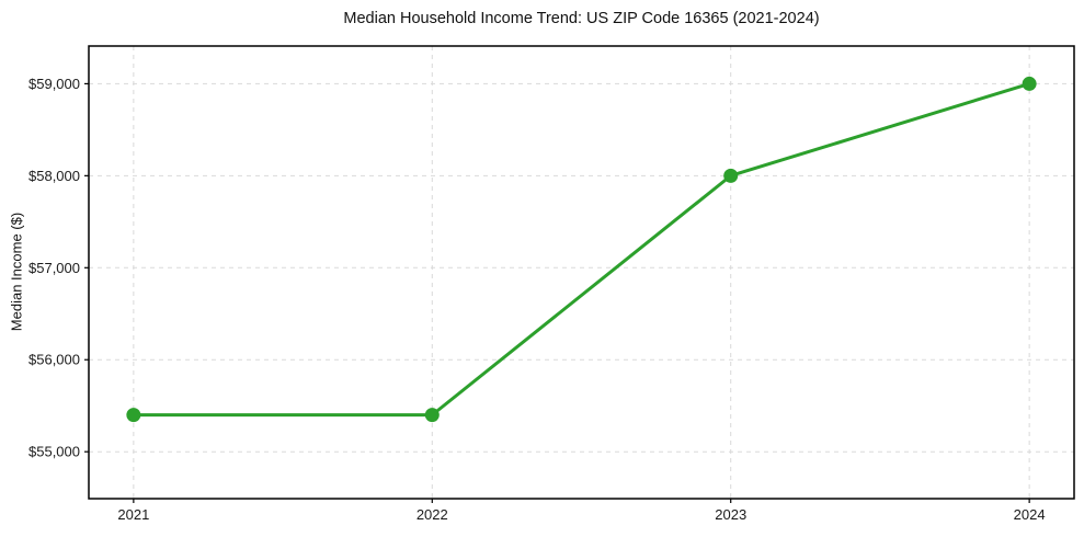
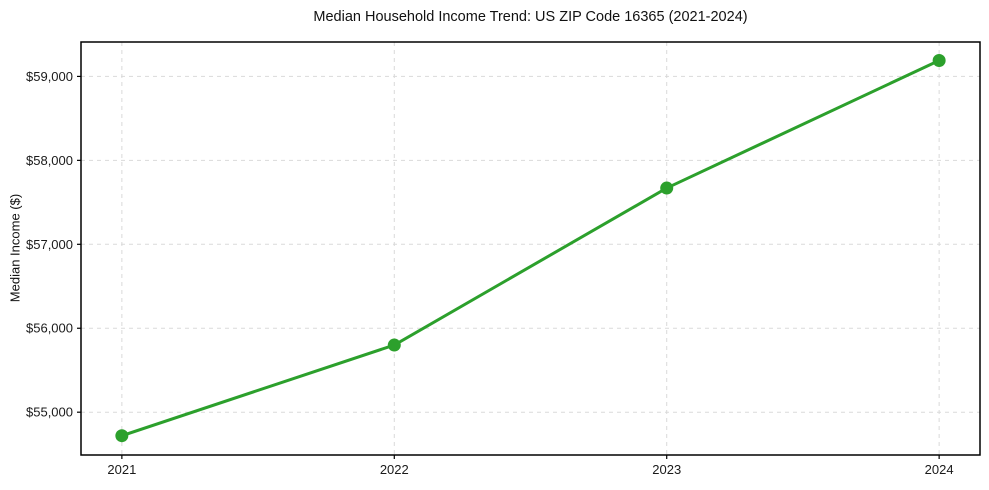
2021: $55400 -> $54700
2022: $55400 -> $55800
2023: $58000 -> $57700
2024: $59000 -> $59200
